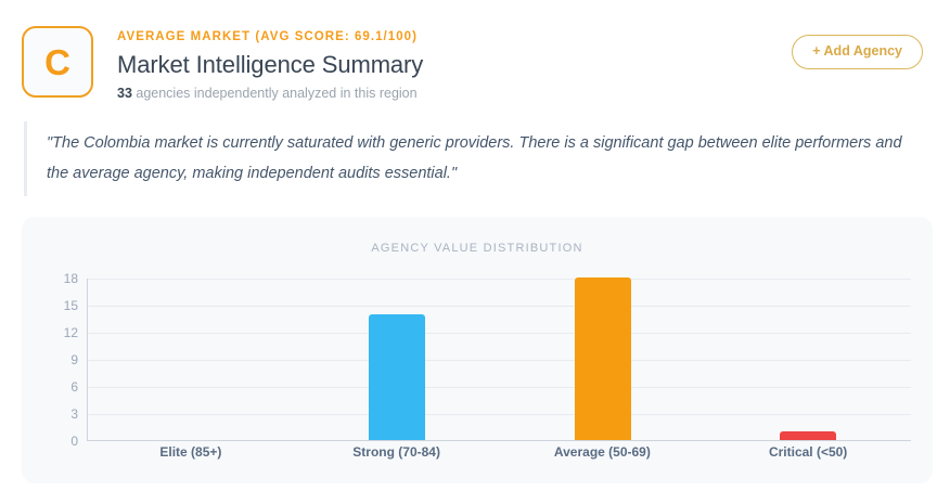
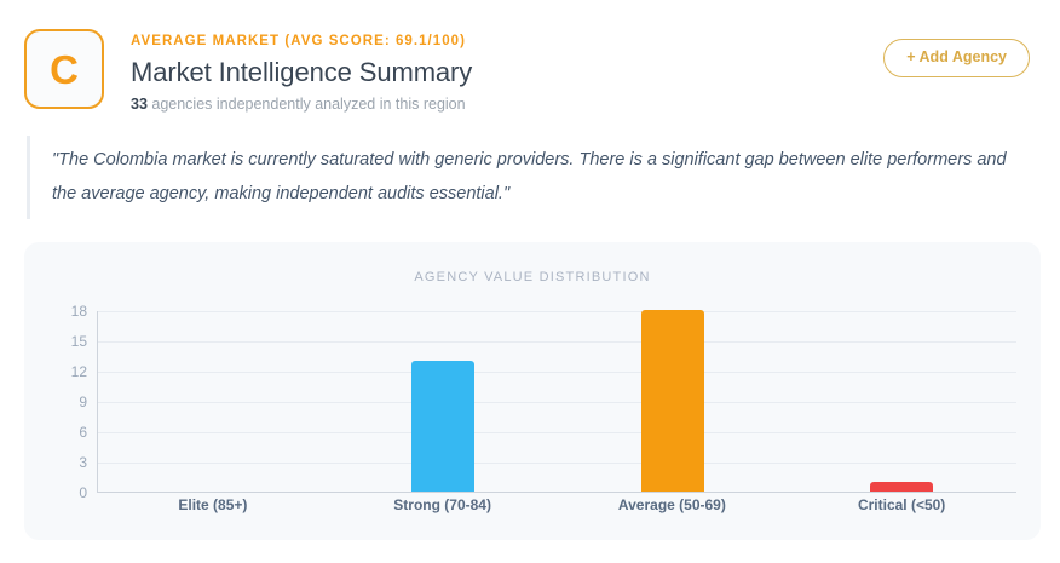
Strong (70-84): 14 -> 13
